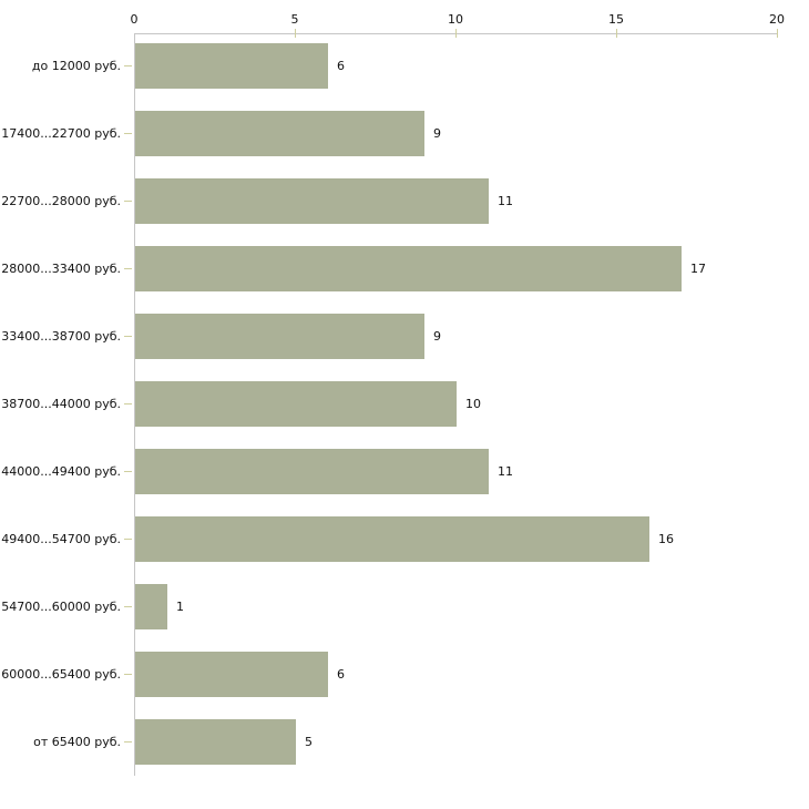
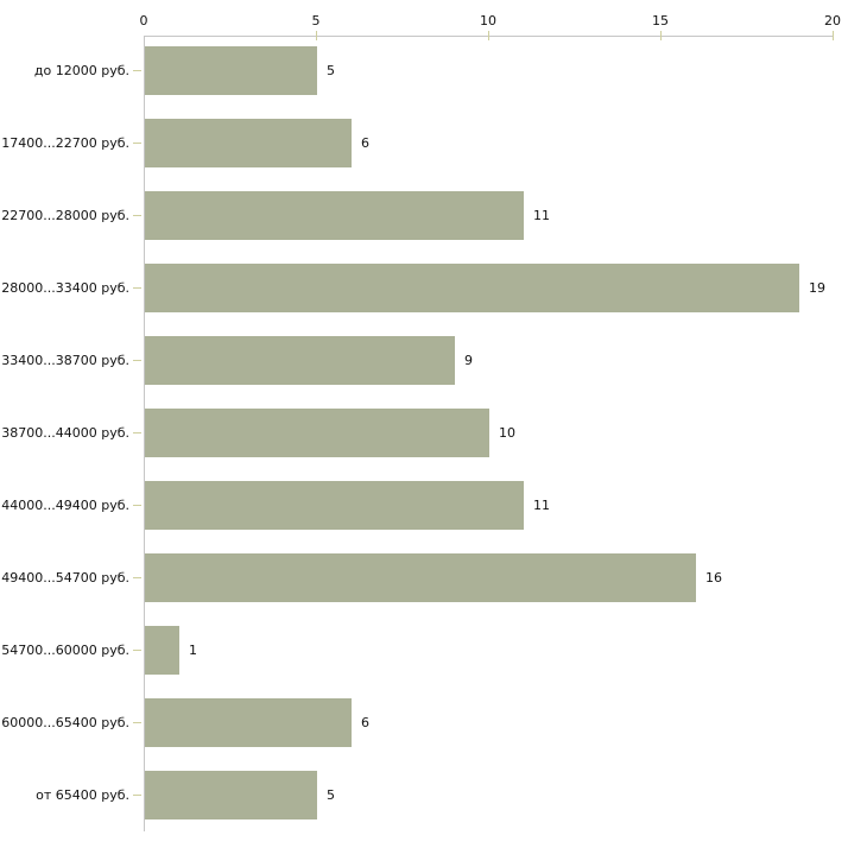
до 12000 руб.: 6 -> 5
17400...22700 руб.: 9 -> 6
28000...33400 руб.: 17 -> 19
